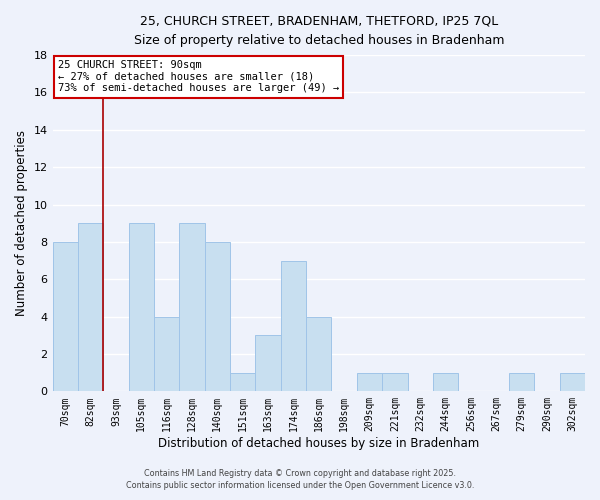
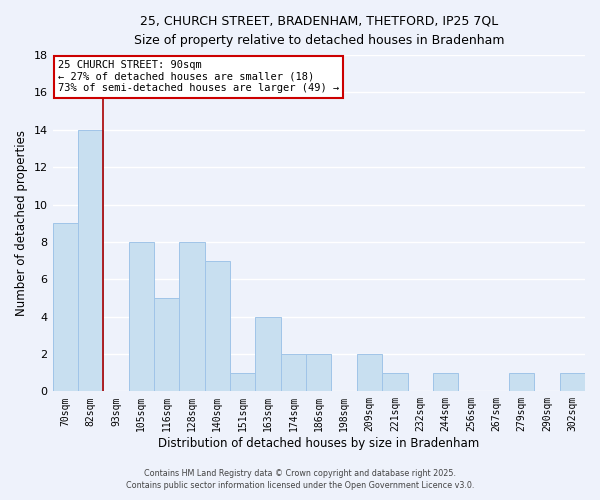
70sqm: 8 -> 9
82sqm: 9 -> 14
105sqm: 9 -> 8
116sqm: 4 -> 5
128sqm: 9 -> 8
140sqm: 8 -> 7
163sqm: 3 -> 4
174sqm: 7 -> 2
186sqm: 4 -> 2
209sqm: 1 -> 2
